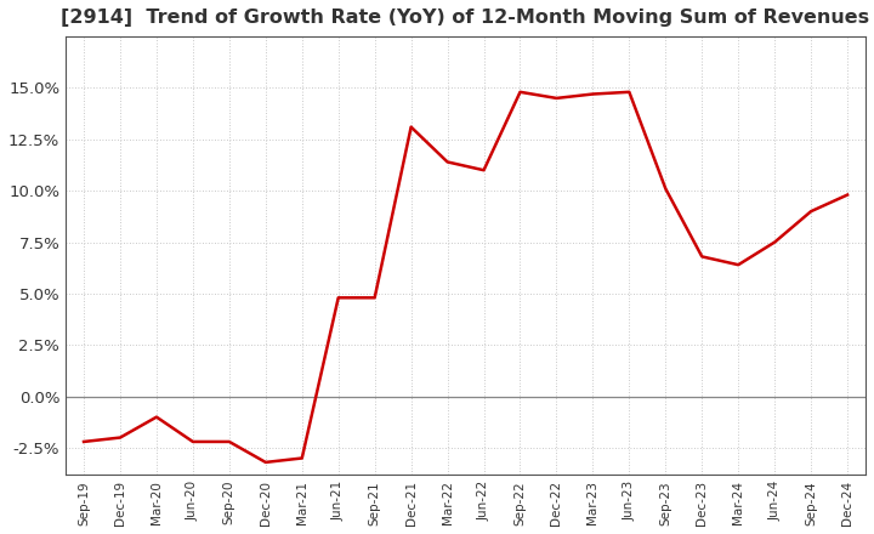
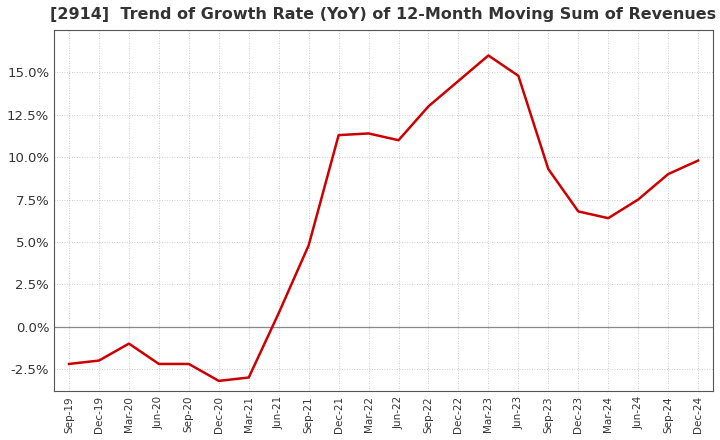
Jun-21: 4.8% -> 0.8%
Dec-21: 13.1% -> 11.3%
Sep-22: 14.8% -> 13.0%
Mar-23: 14.7% -> 16.0%
Sep-23: 10.1% -> 9.3%
